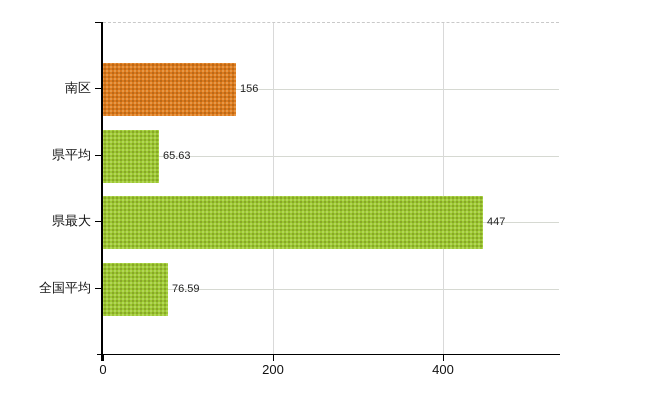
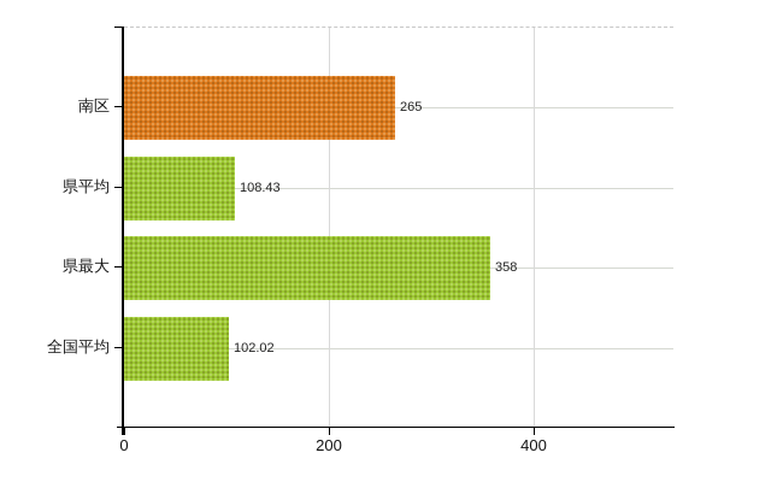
南区: 156 -> 265
県平均: 65.63 -> 108.43
県最大: 447 -> 358
全国平均: 76.59 -> 102.02
